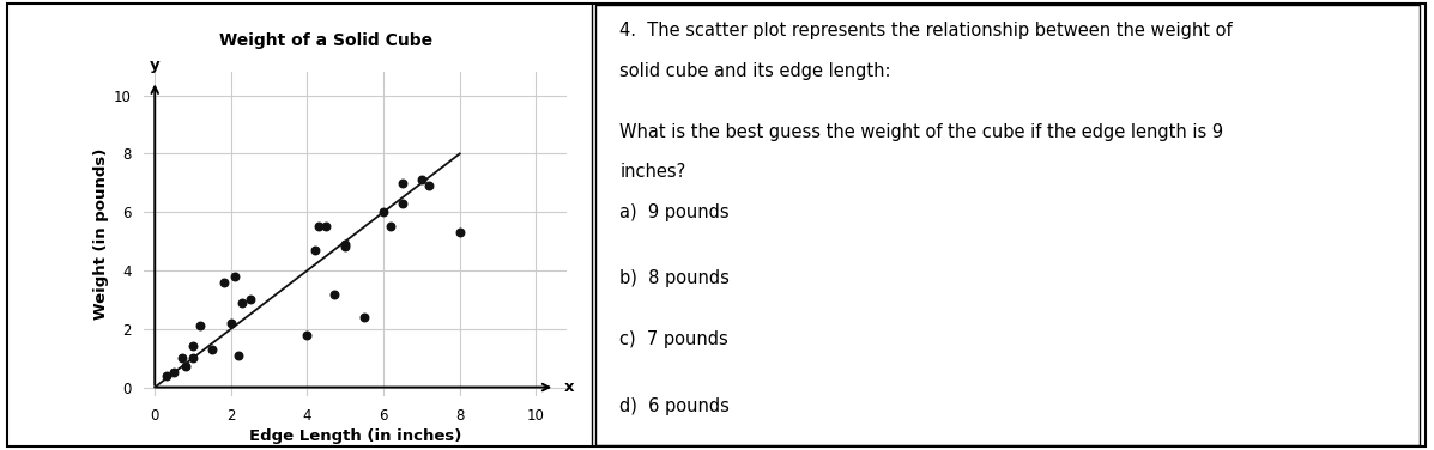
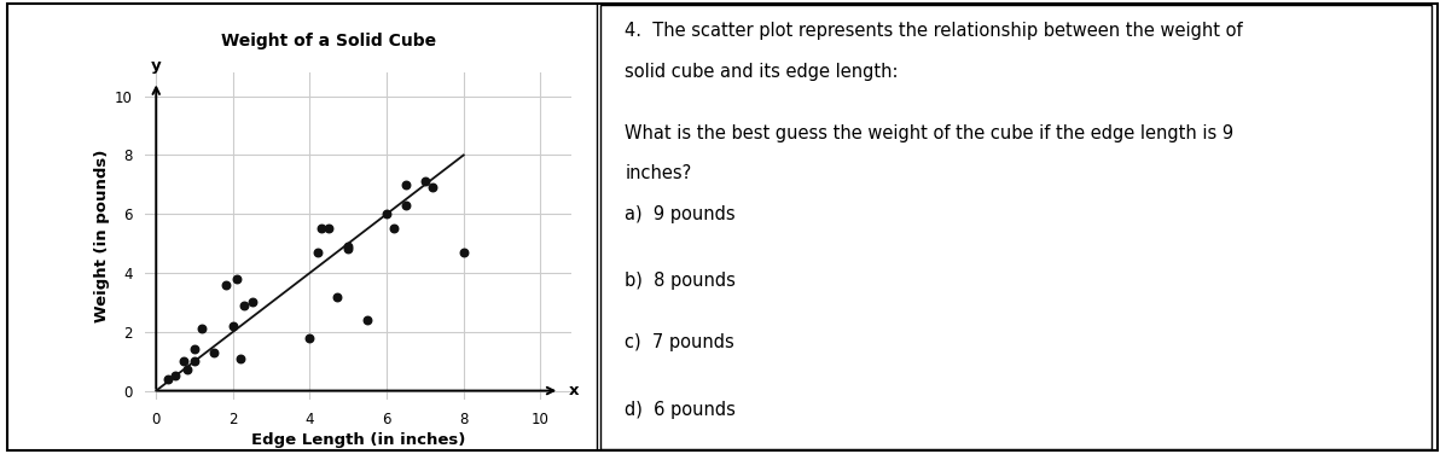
8: 5.3 -> 4.7
